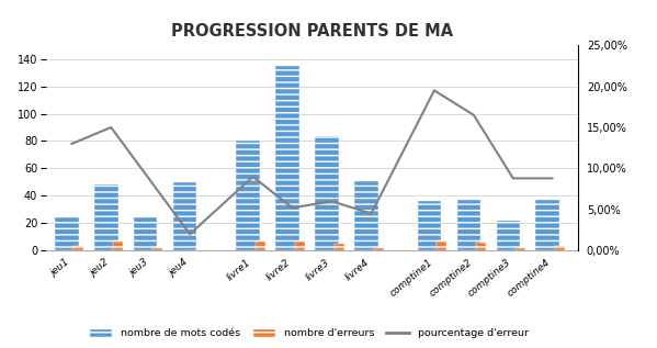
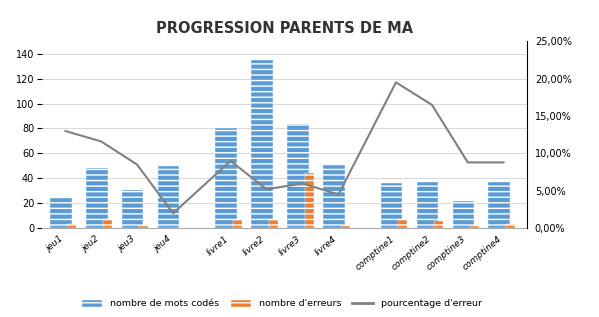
pourcentage d'erreur/jeu2: 15,0% -> 11,6%
nombre de mots codés/jeu3: 24 -> 31
nombre d'erreurs/livre3: 5 -> 44
